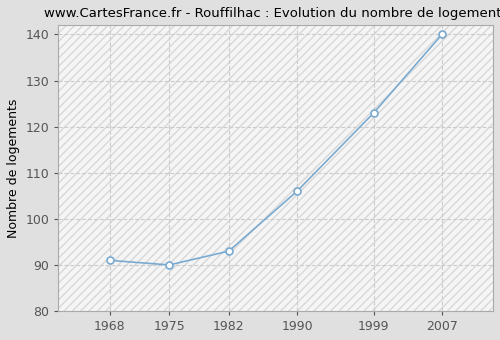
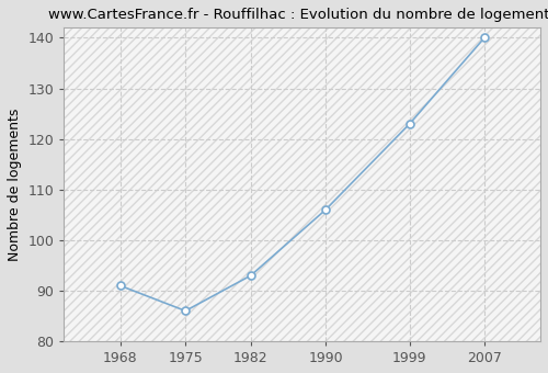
1975: 90 -> 86
